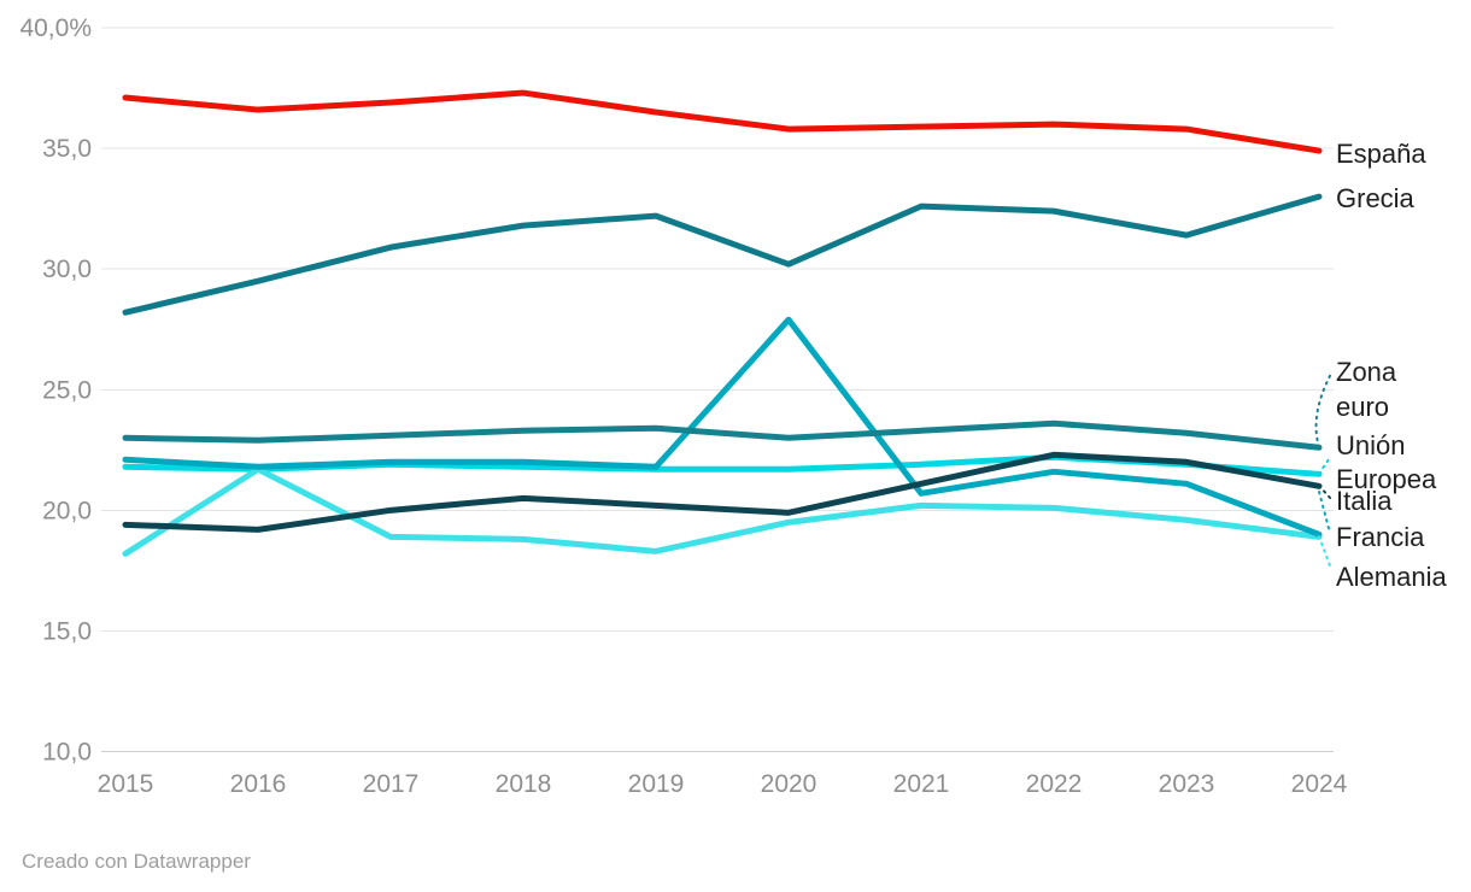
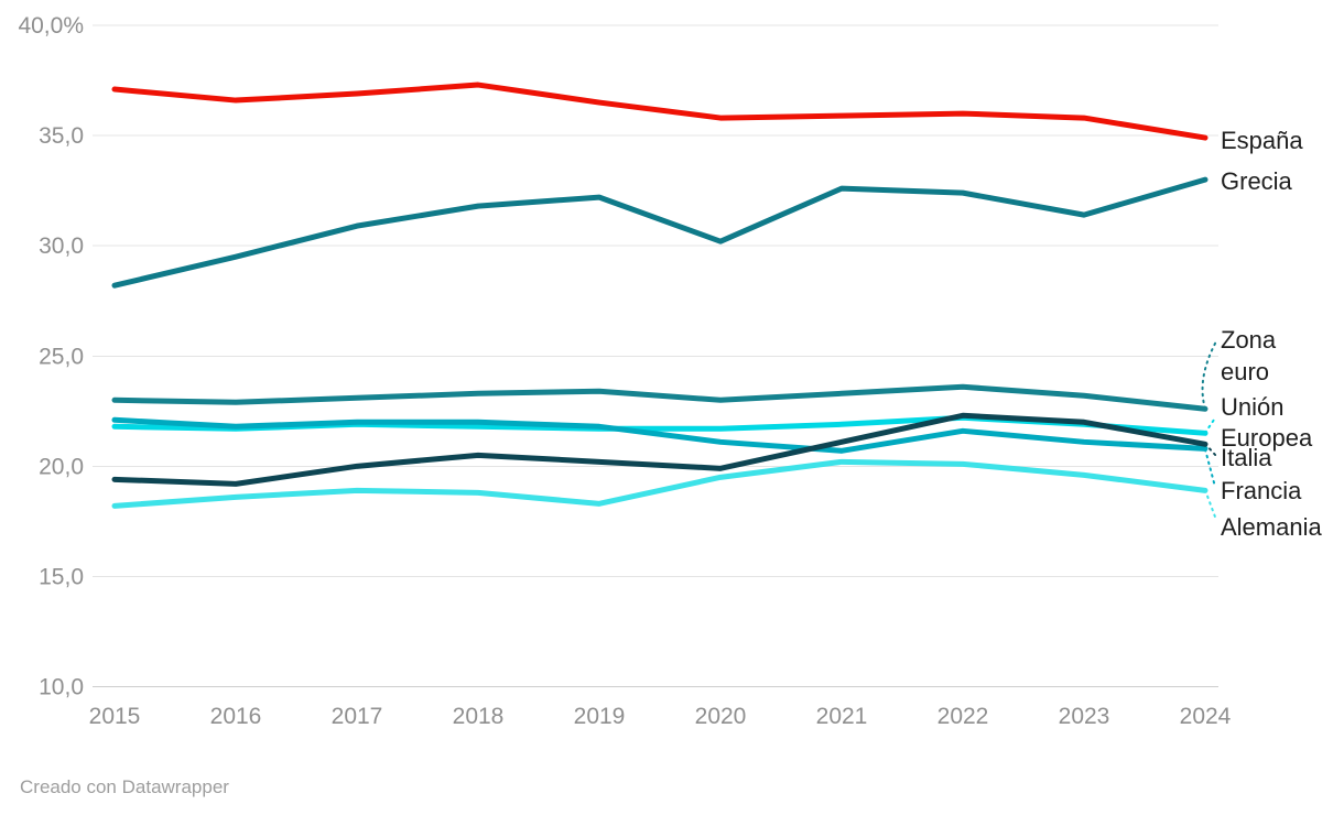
Alemania/2016: 21,7% -> 18,6%
Francia/2020: 27,9% -> 21,1%
Francia/2024: 19,0% -> 20,8%
